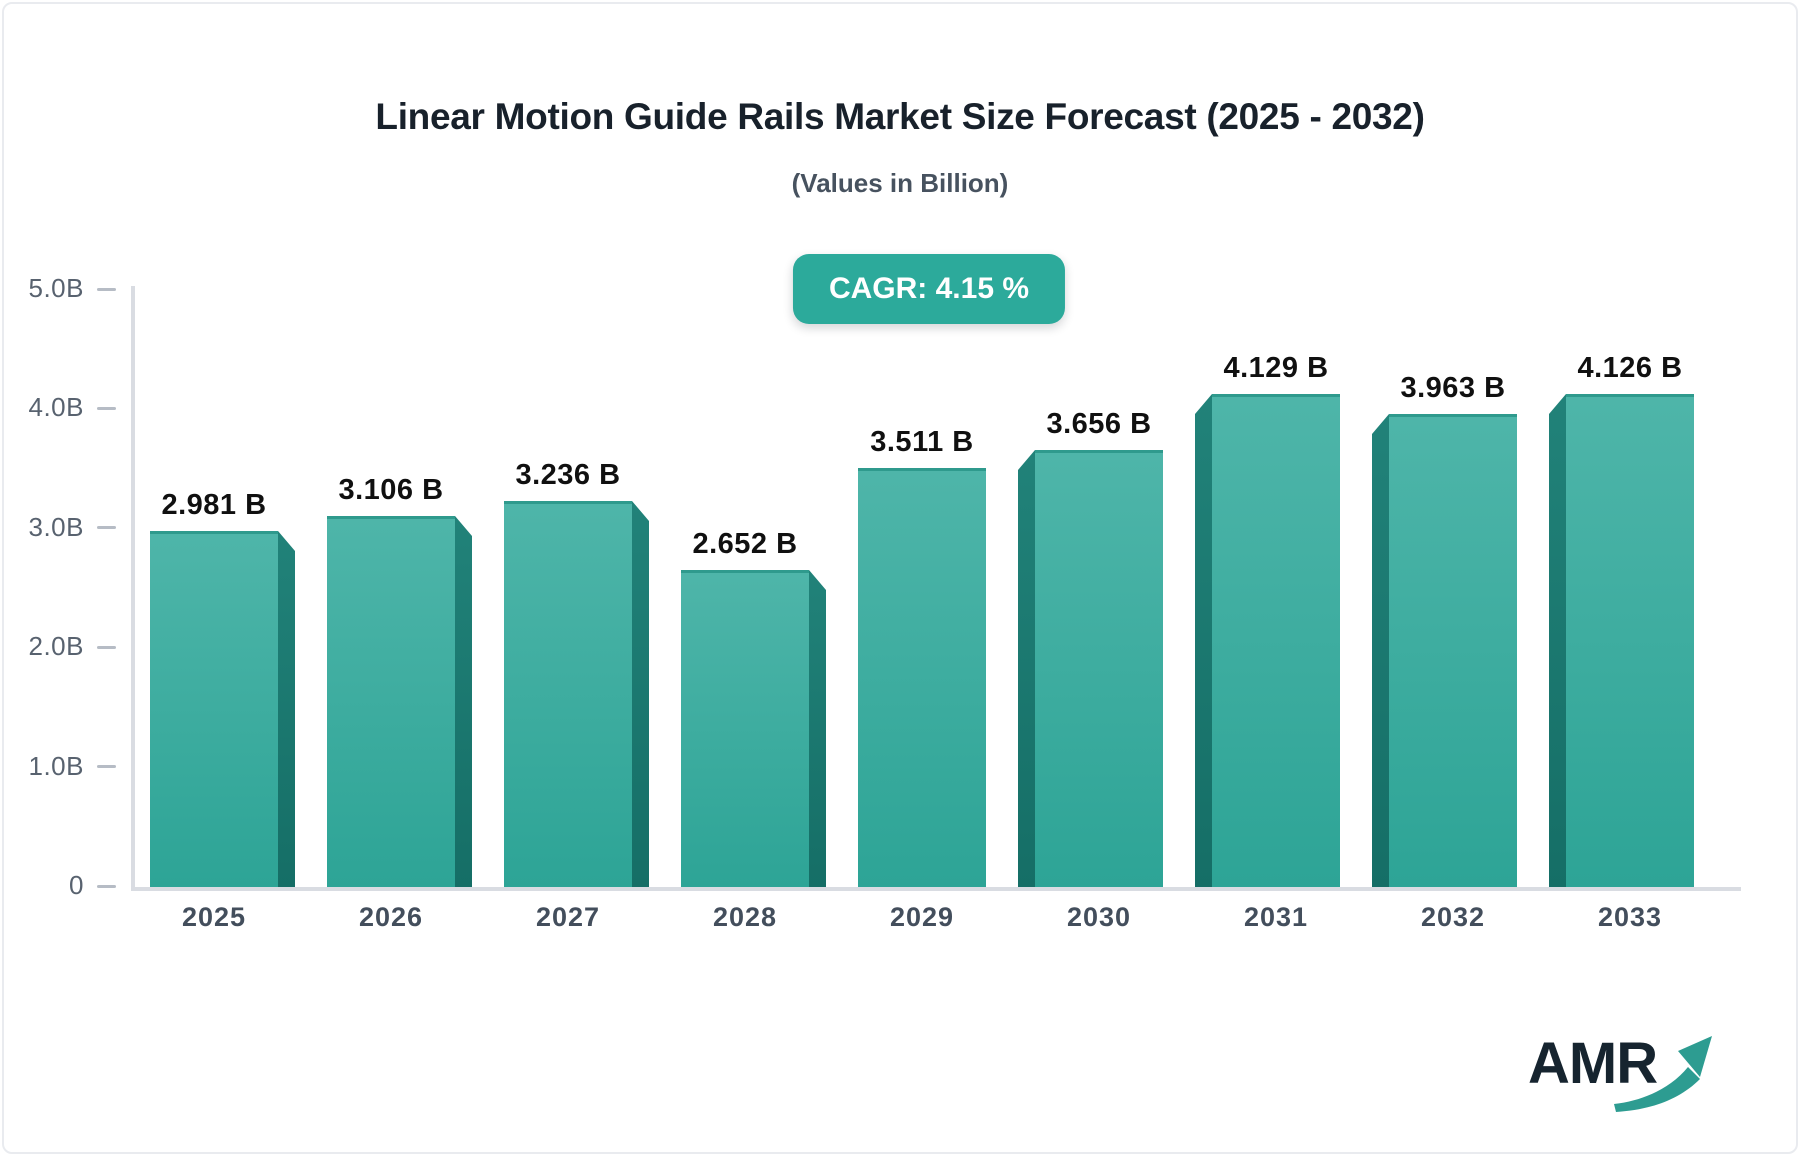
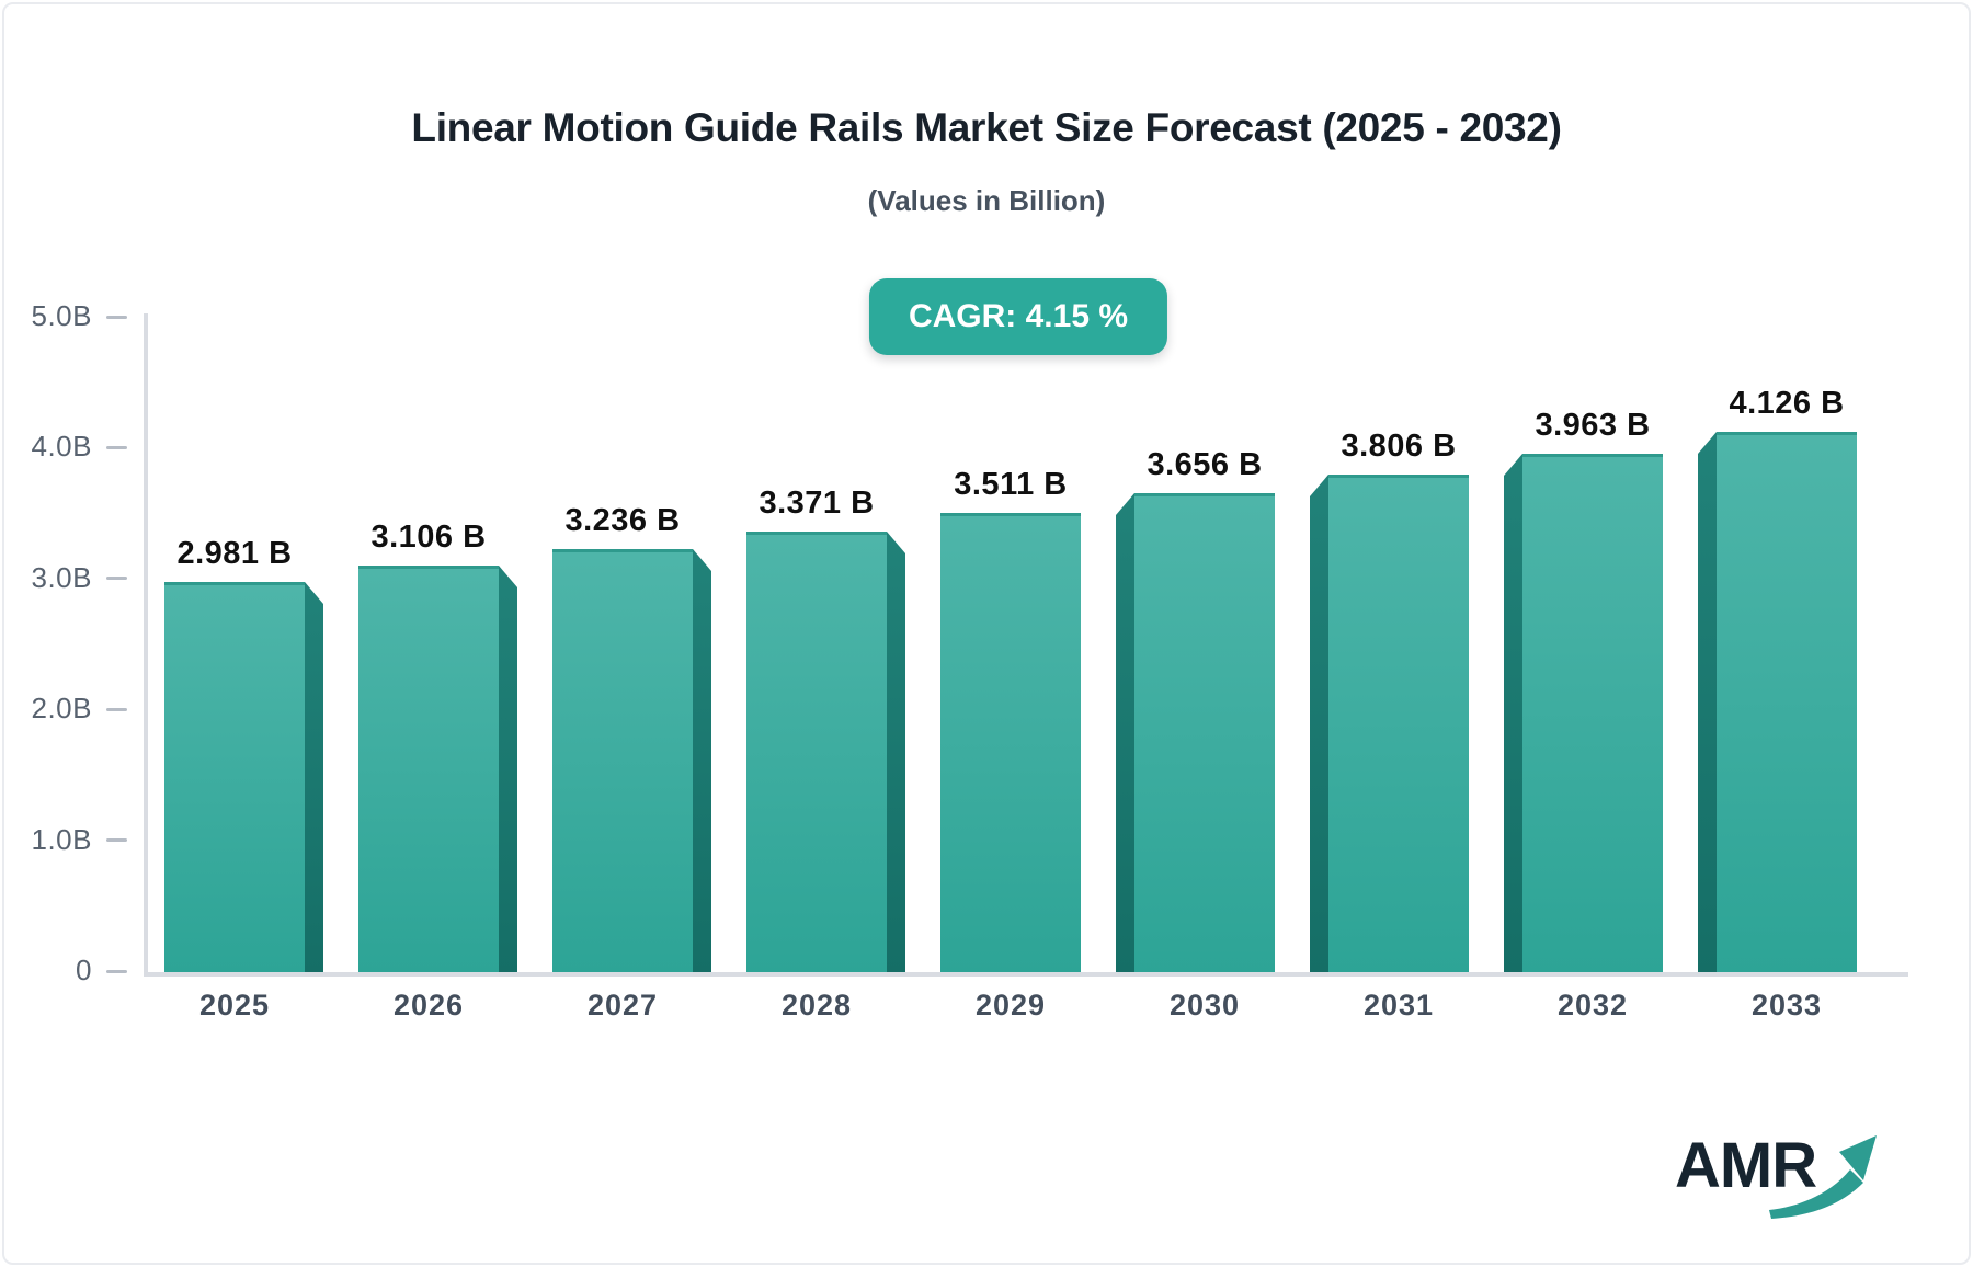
2028: 2.652 -> 3.371
2031: 4.129 -> 3.806
